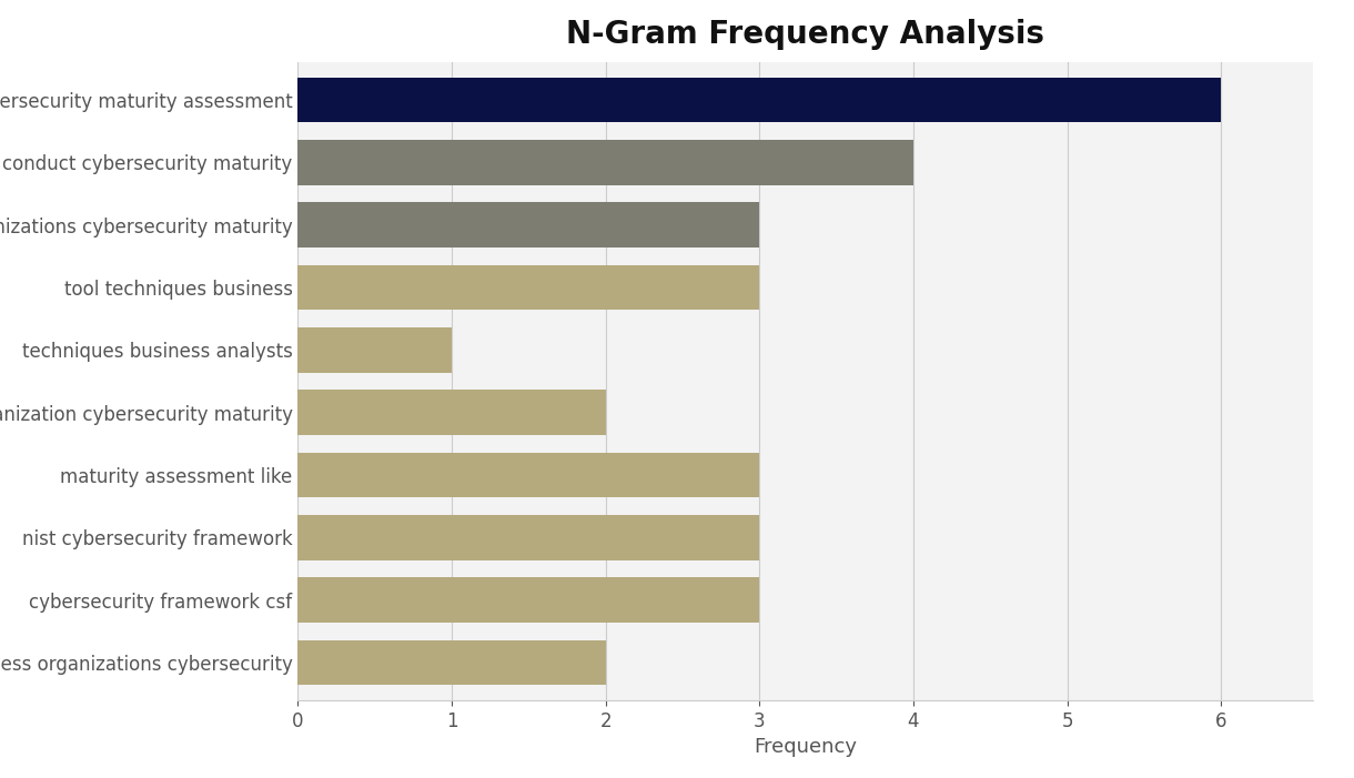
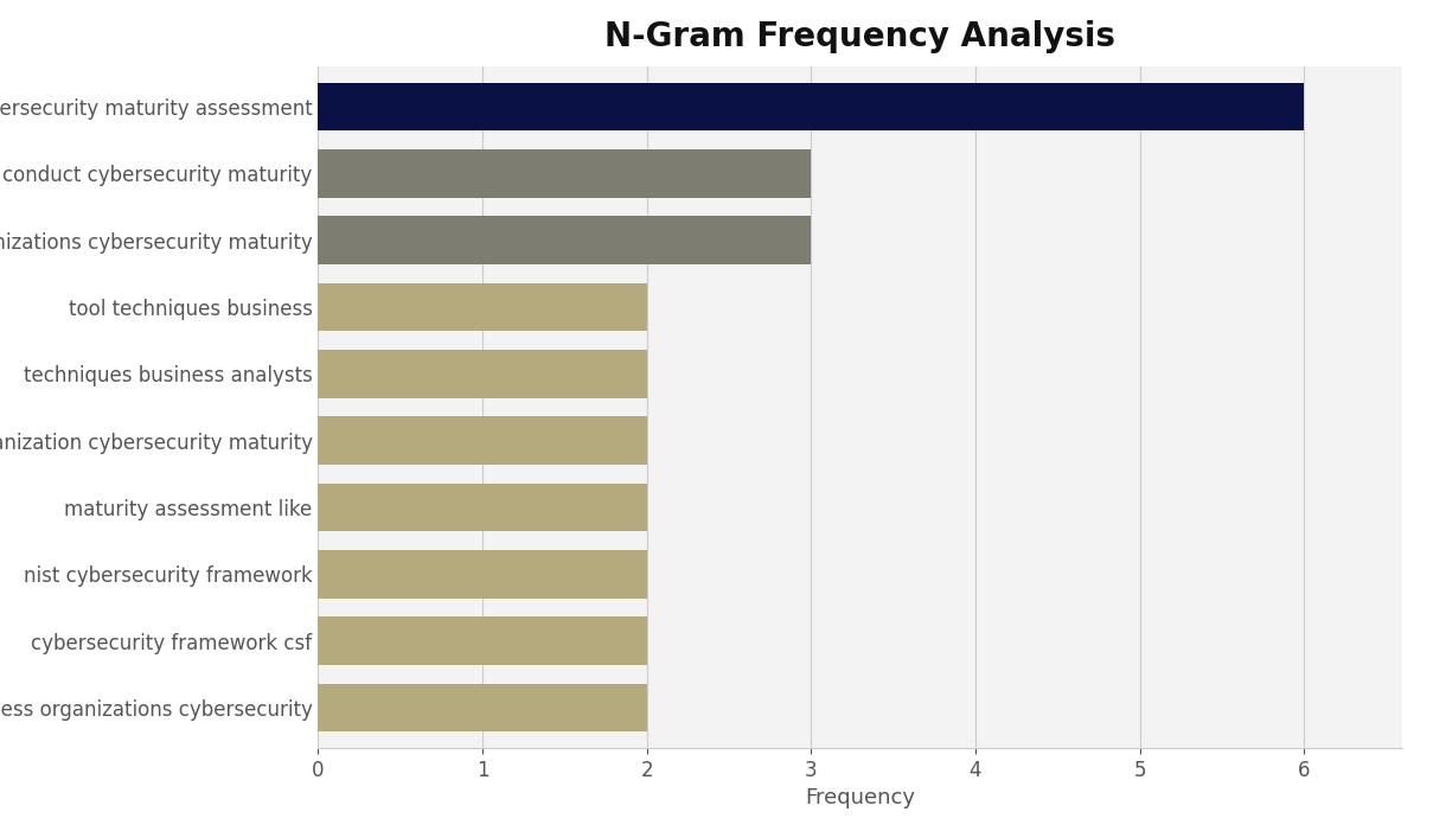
conduct cybersecurity maturity: 4 -> 3
tool techniques business: 3 -> 2
techniques business analysts: 1 -> 2
maturity assessment like: 3 -> 2
nist cybersecurity framework: 3 -> 2
cybersecurity framework csf: 3 -> 2
